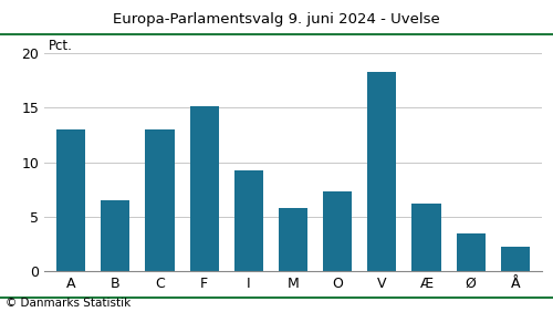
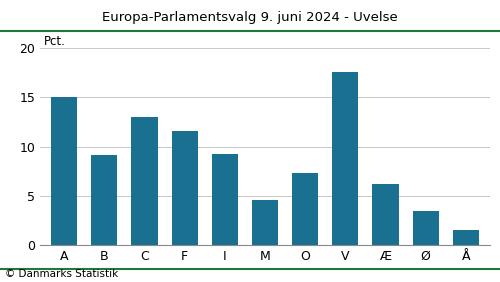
A: 13.0 -> 15.0
B: 6.5 -> 9.2
F: 15.1 -> 11.6
M: 5.8 -> 4.6
V: 18.3 -> 17.6
Å: 2.3 -> 1.6
